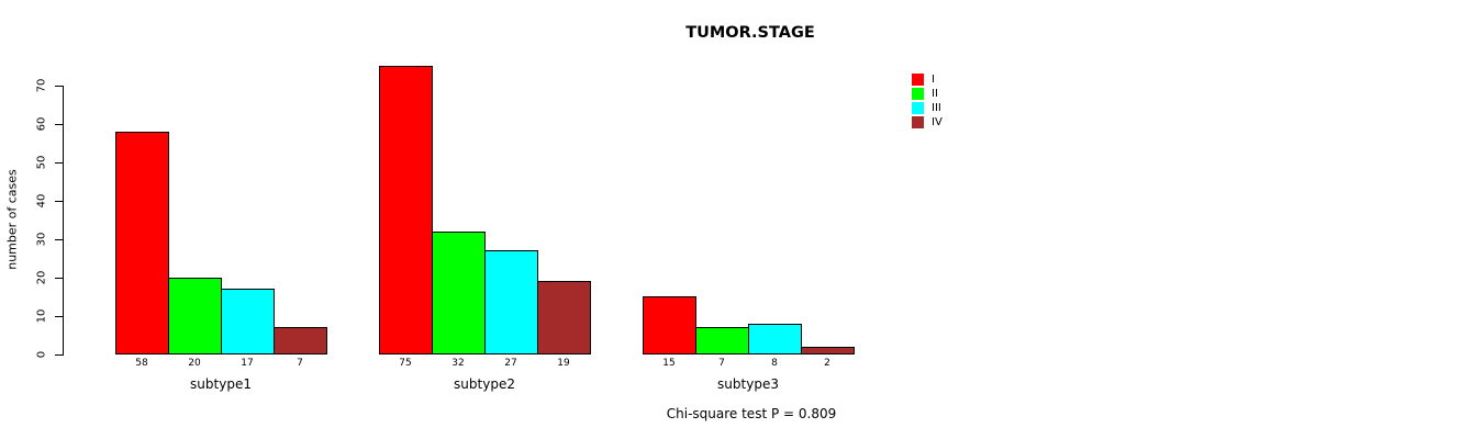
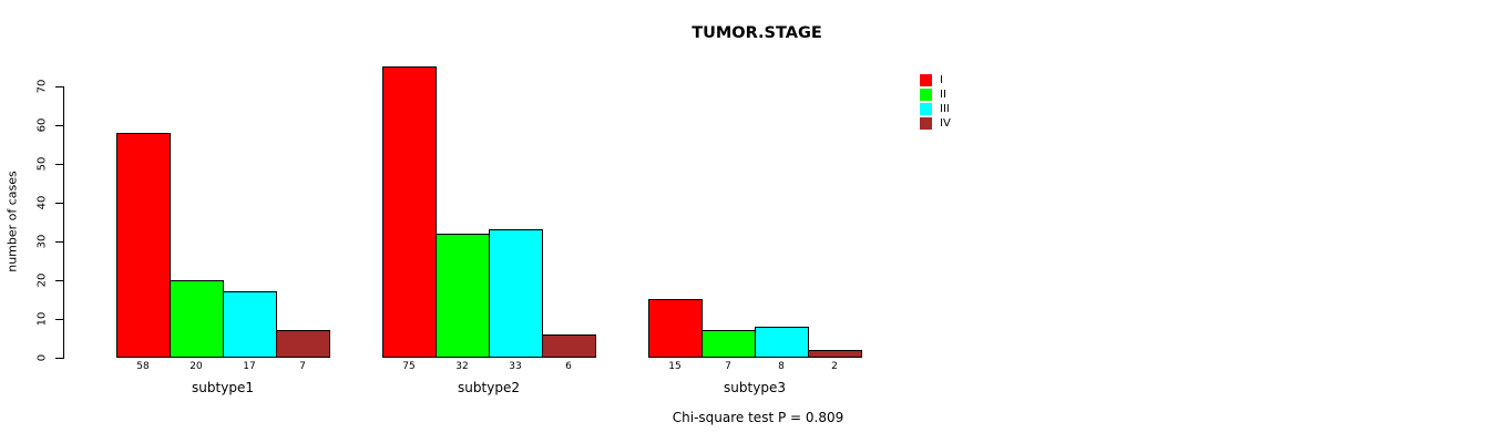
III/subtype2: 27 -> 33
IV/subtype2: 19 -> 6
